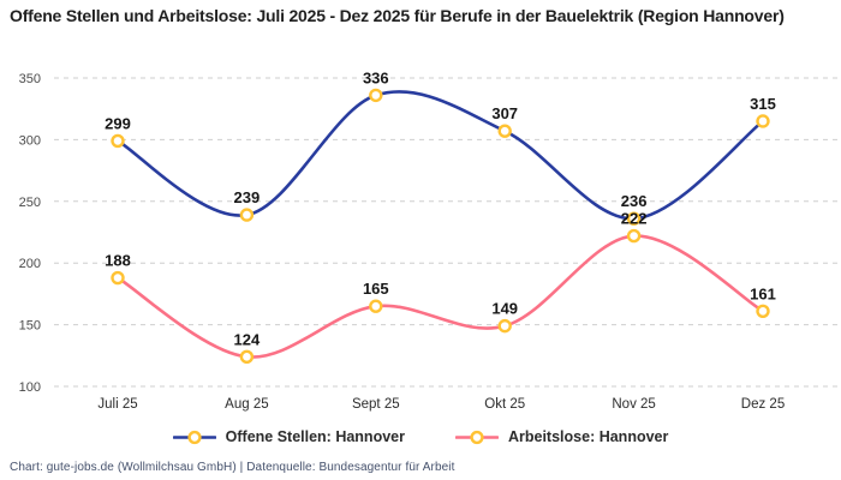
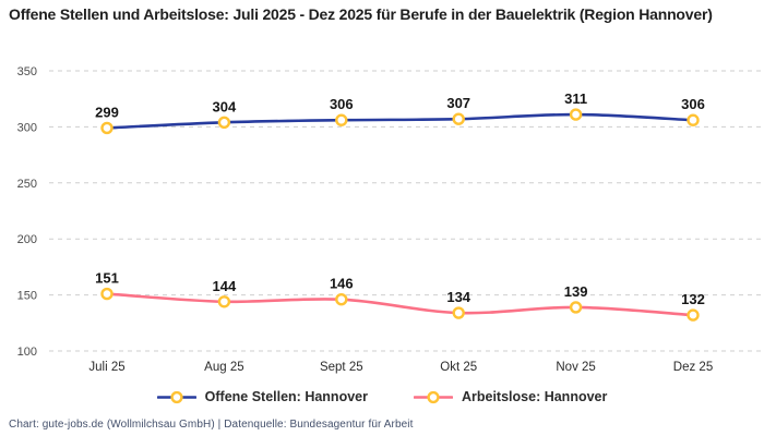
Arbeitslose: Hannover/Juli 25: 188 -> 151
Offene Stellen: Hannover/Aug 25: 239 -> 304
Arbeitslose: Hannover/Aug 25: 124 -> 144
Offene Stellen: Hannover/Sept 25: 336 -> 306
Arbeitslose: Hannover/Sept 25: 165 -> 146
Arbeitslose: Hannover/Okt 25: 149 -> 134
Offene Stellen: Hannover/Nov 25: 236 -> 311
Arbeitslose: Hannover/Nov 25: 222 -> 139
Offene Stellen: Hannover/Dez 25: 315 -> 306
Arbeitslose: Hannover/Dez 25: 161 -> 132
